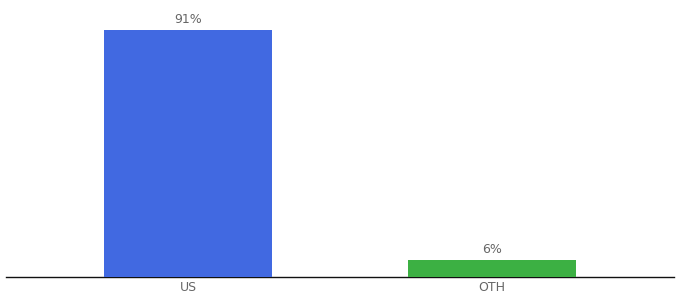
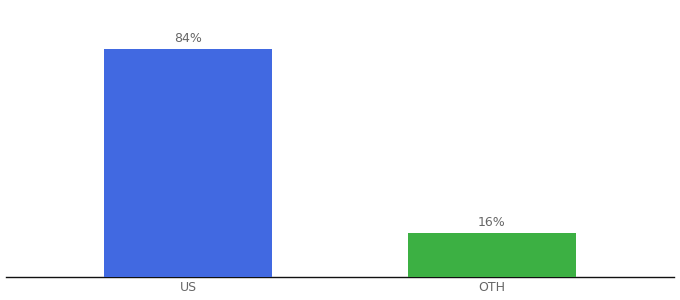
US: 91% -> 84%
OTH: 6% -> 16%
